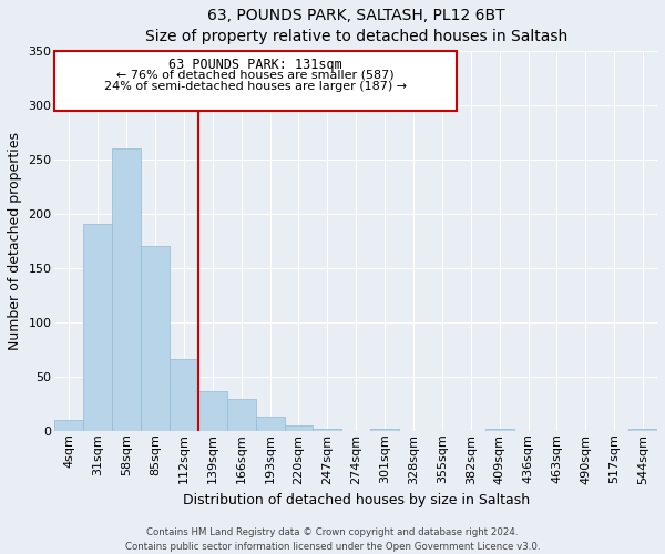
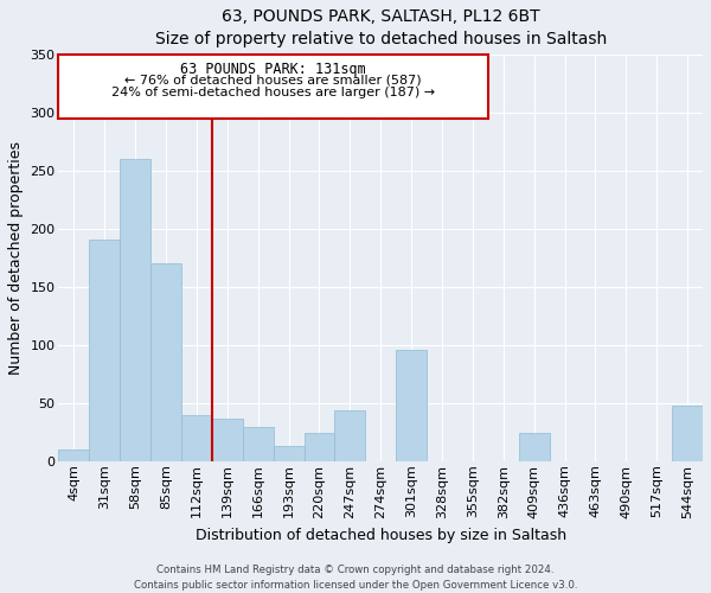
112sqm: 66 -> 40
220sqm: 5 -> 24
247sqm: 2 -> 44
301sqm: 2 -> 96
409sqm: 2 -> 24
544sqm: 2 -> 48
